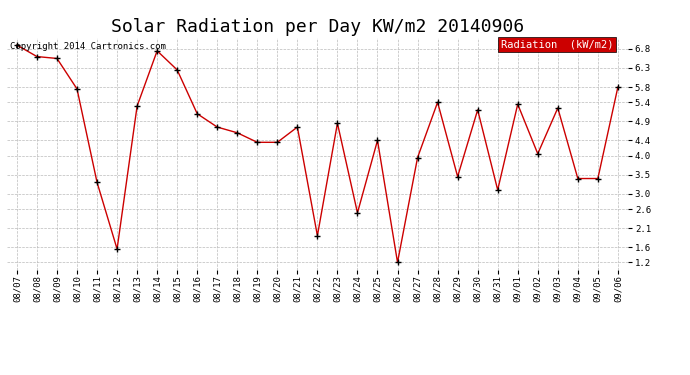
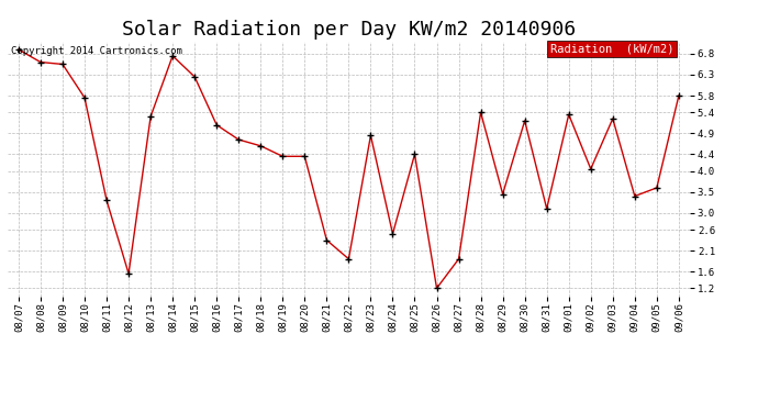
08/21: 4.75 -> 2.35
08/27: 3.95 -> 1.90
09/05: 3.40 -> 3.60
